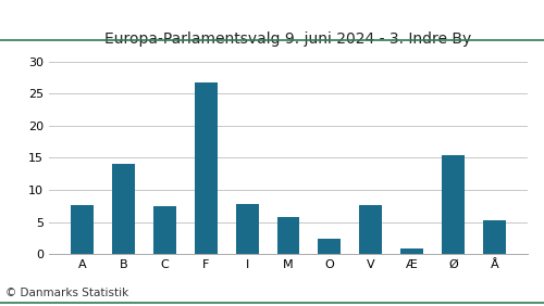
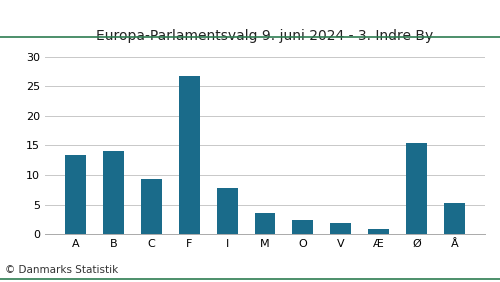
A: 7.7 -> 13.4
C: 7.4 -> 9.4
M: 5.8 -> 3.6
V: 7.6 -> 1.8
